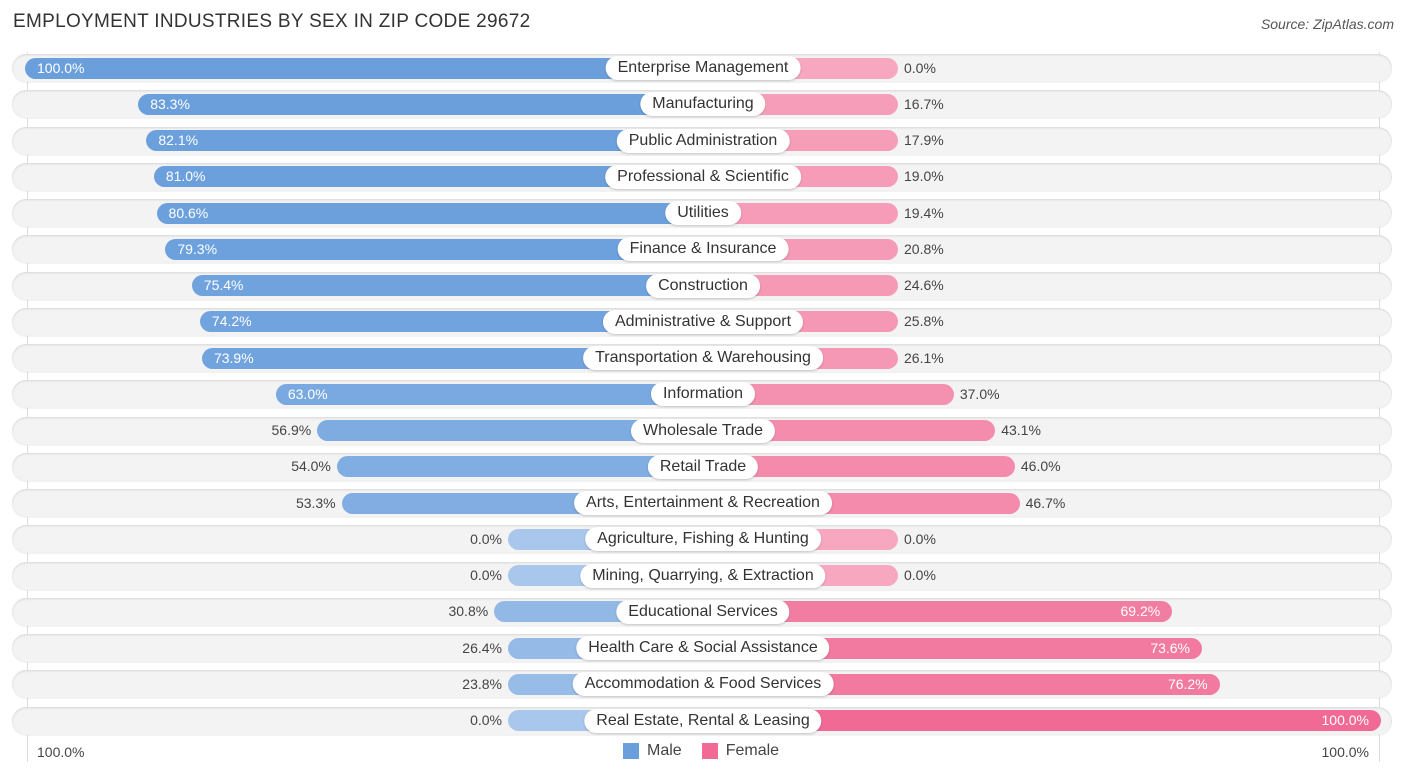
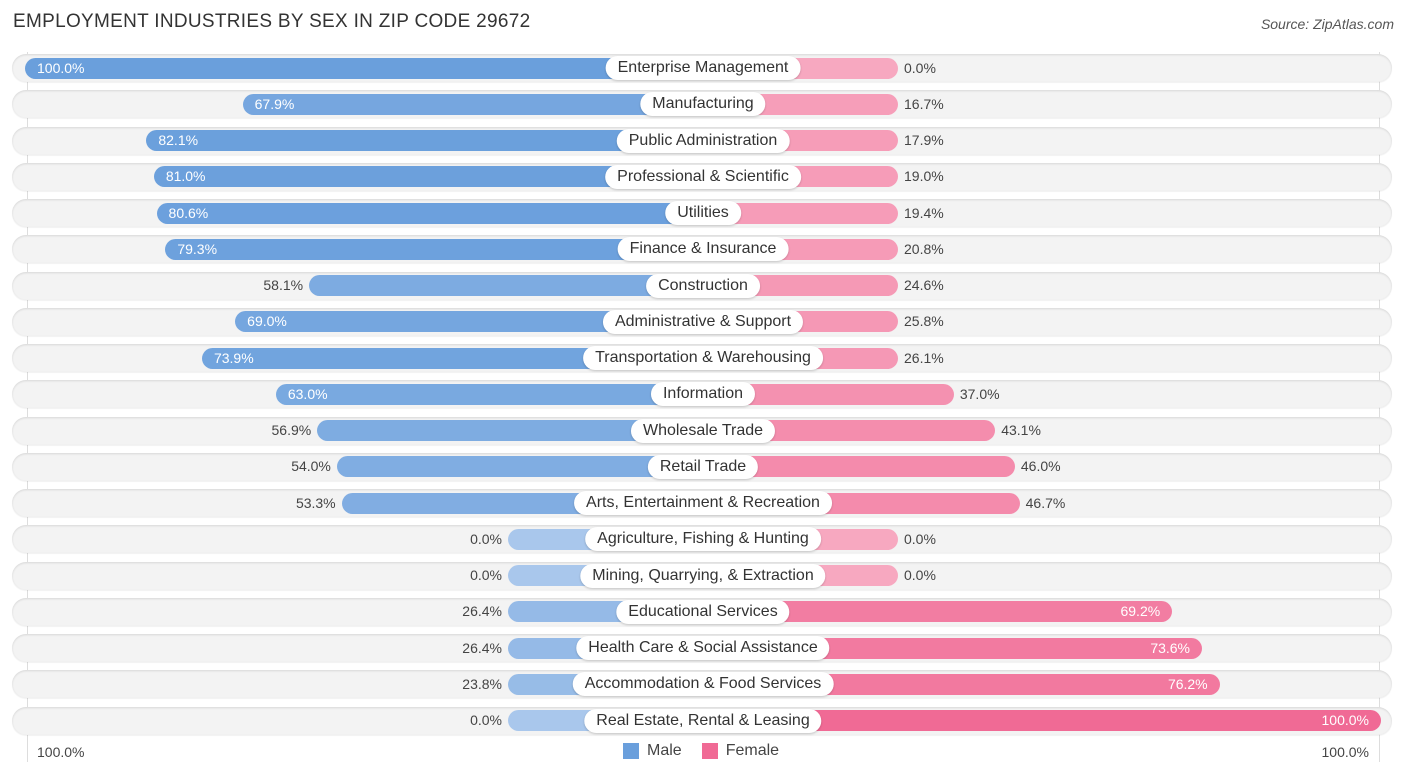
Male/Manufacturing: 83.3% -> 67.9%
Male/Construction: 75.4% -> 58.1%
Male/Administrative & Support: 74.2% -> 69.0%
Male/Educational Services: 30.8% -> 26.4%
